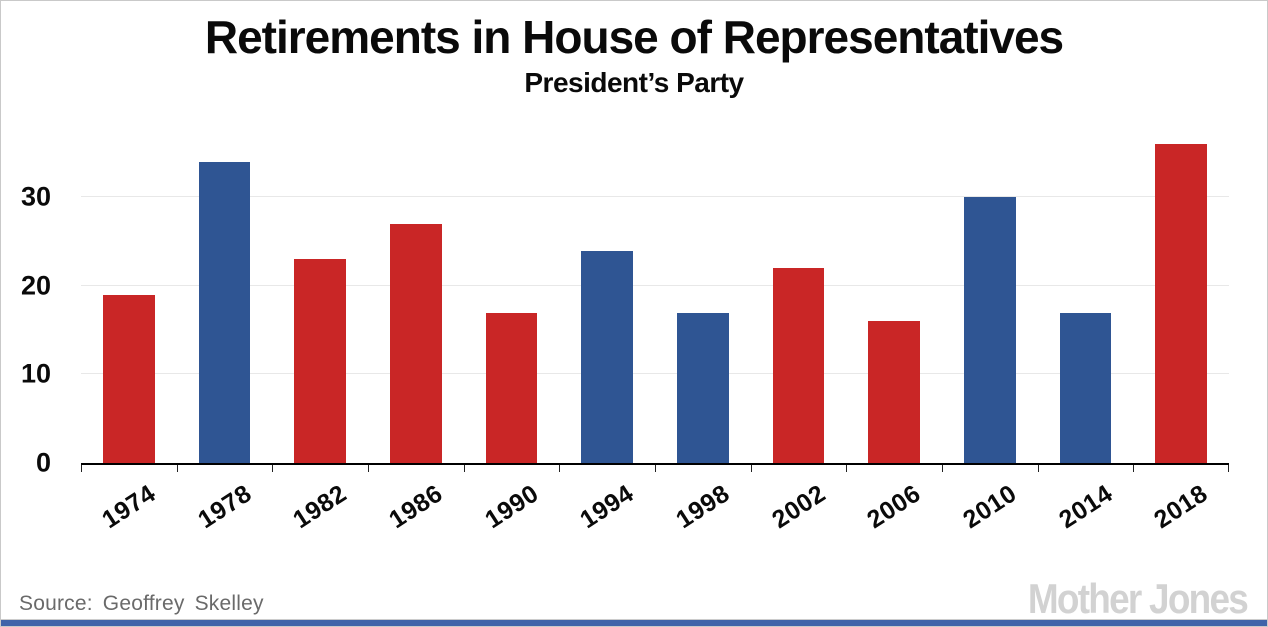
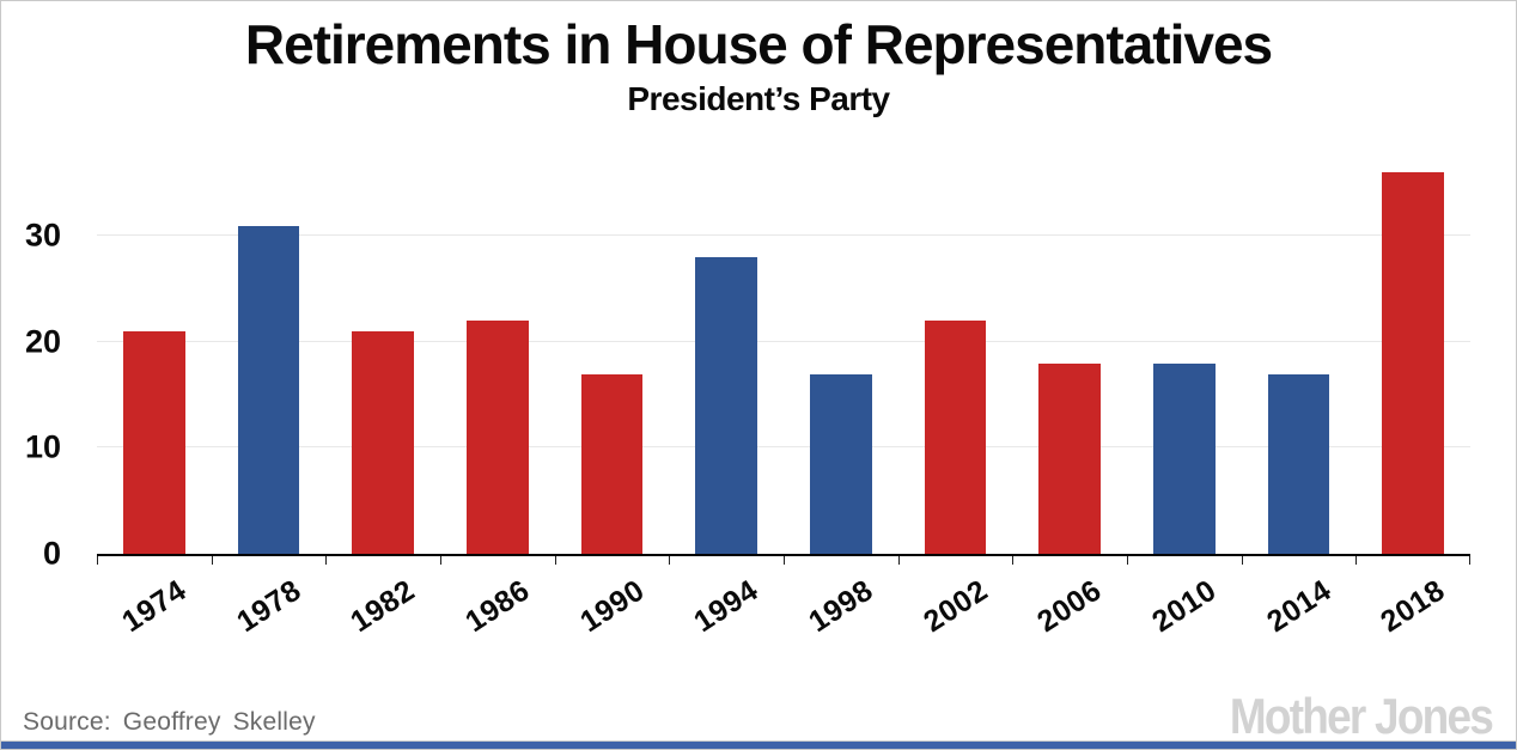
1974: 19 -> 21
1978: 34 -> 31
1982: 23 -> 21
1986: 27 -> 22
1994: 24 -> 28
2006: 16 -> 18
2010: 30 -> 18
